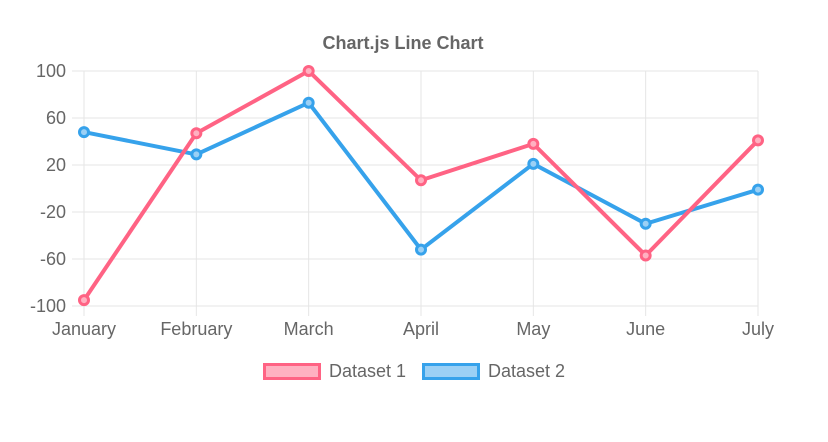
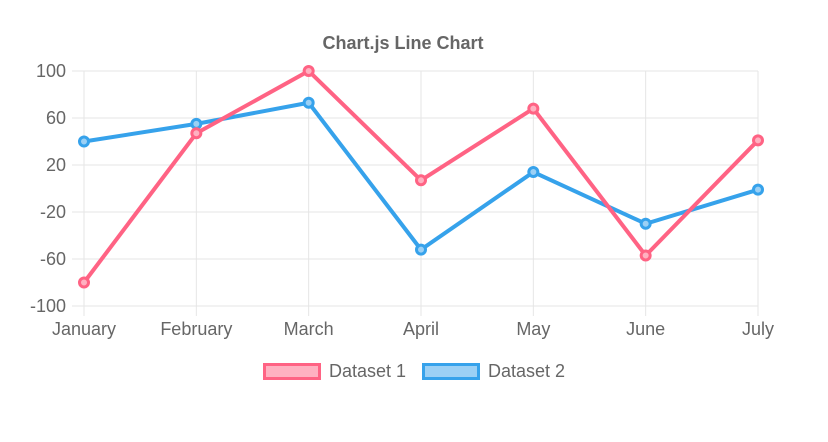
Dataset 1/January: -95 -> -80
Dataset 2/January: 48 -> 40
Dataset 2/February: 29 -> 55
Dataset 1/May: 38 -> 68
Dataset 2/May: 21 -> 14
